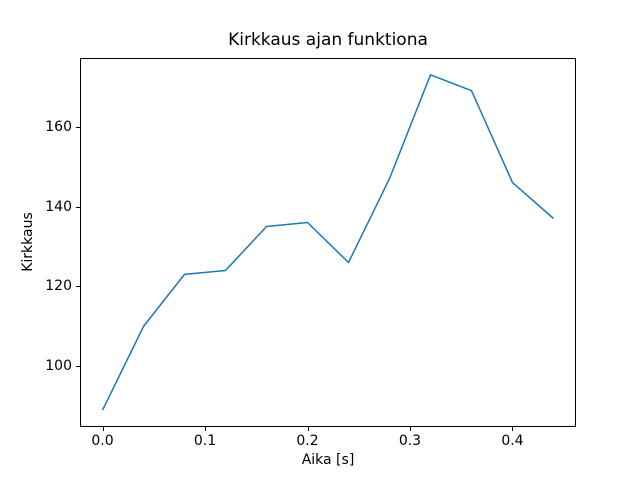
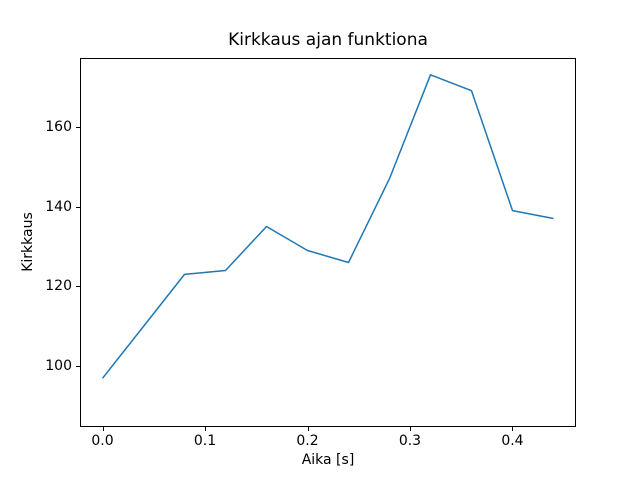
0.0: 89 -> 97
0.2: 136 -> 129
0.4: 146 -> 139
